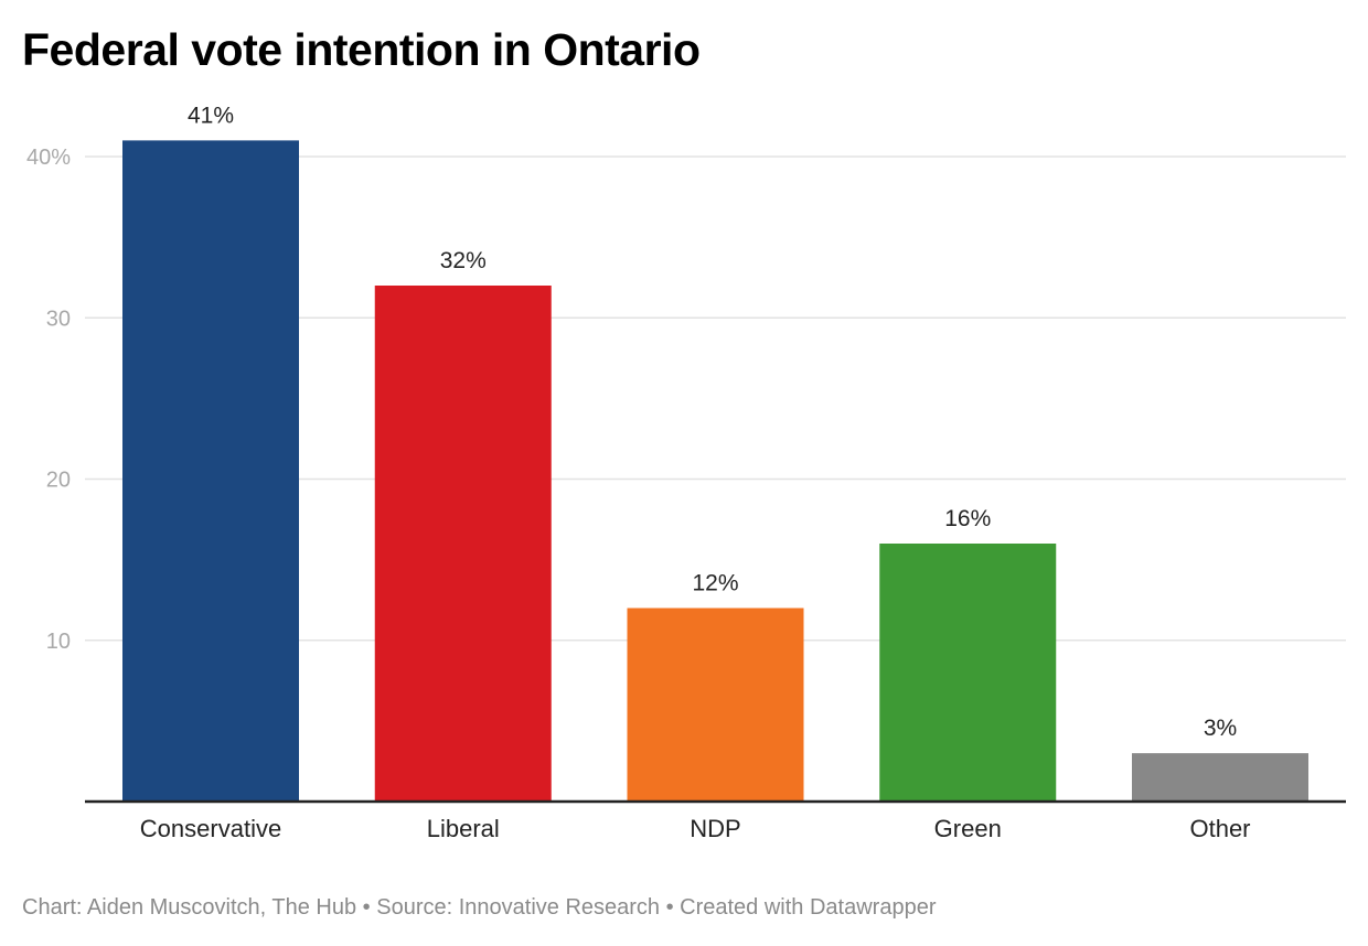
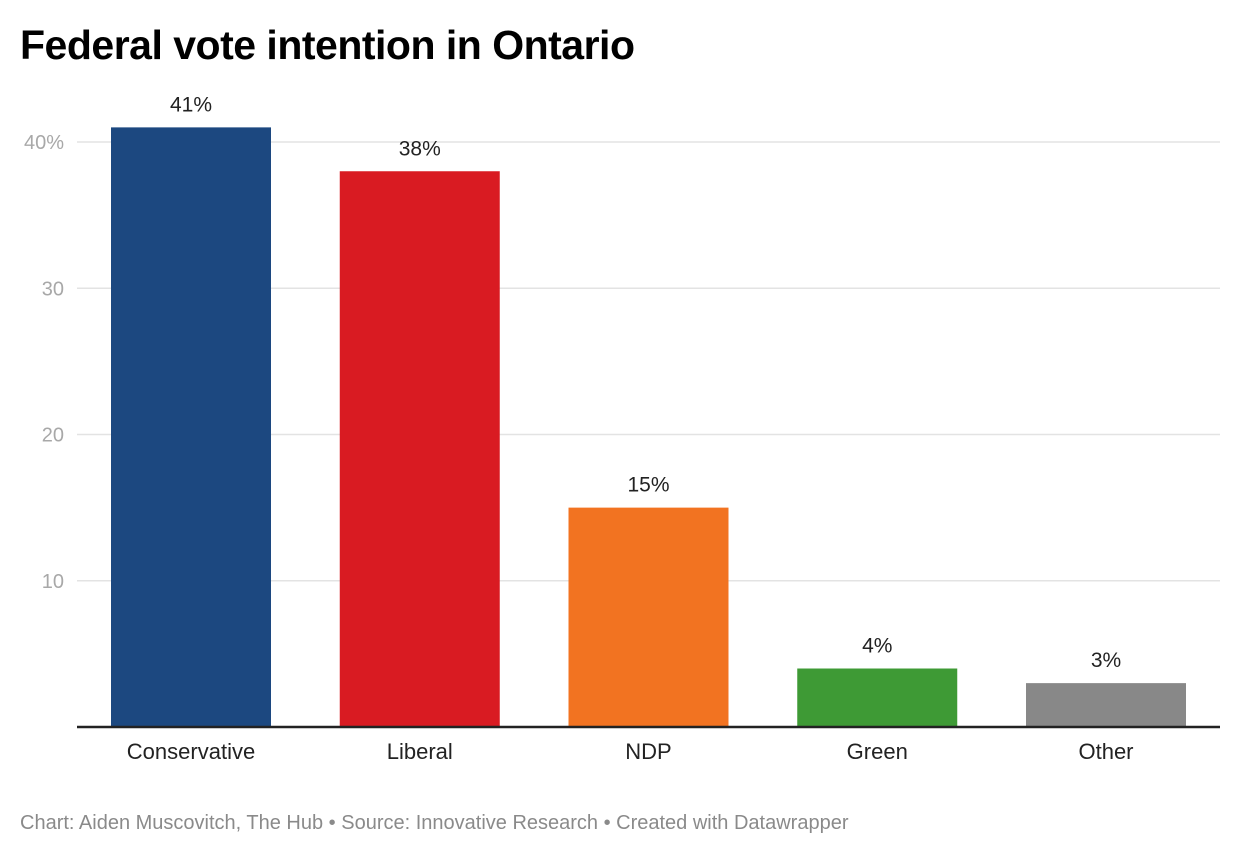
Liberal: 32% -> 38%
NDP: 12% -> 15%
Green: 16% -> 4%
